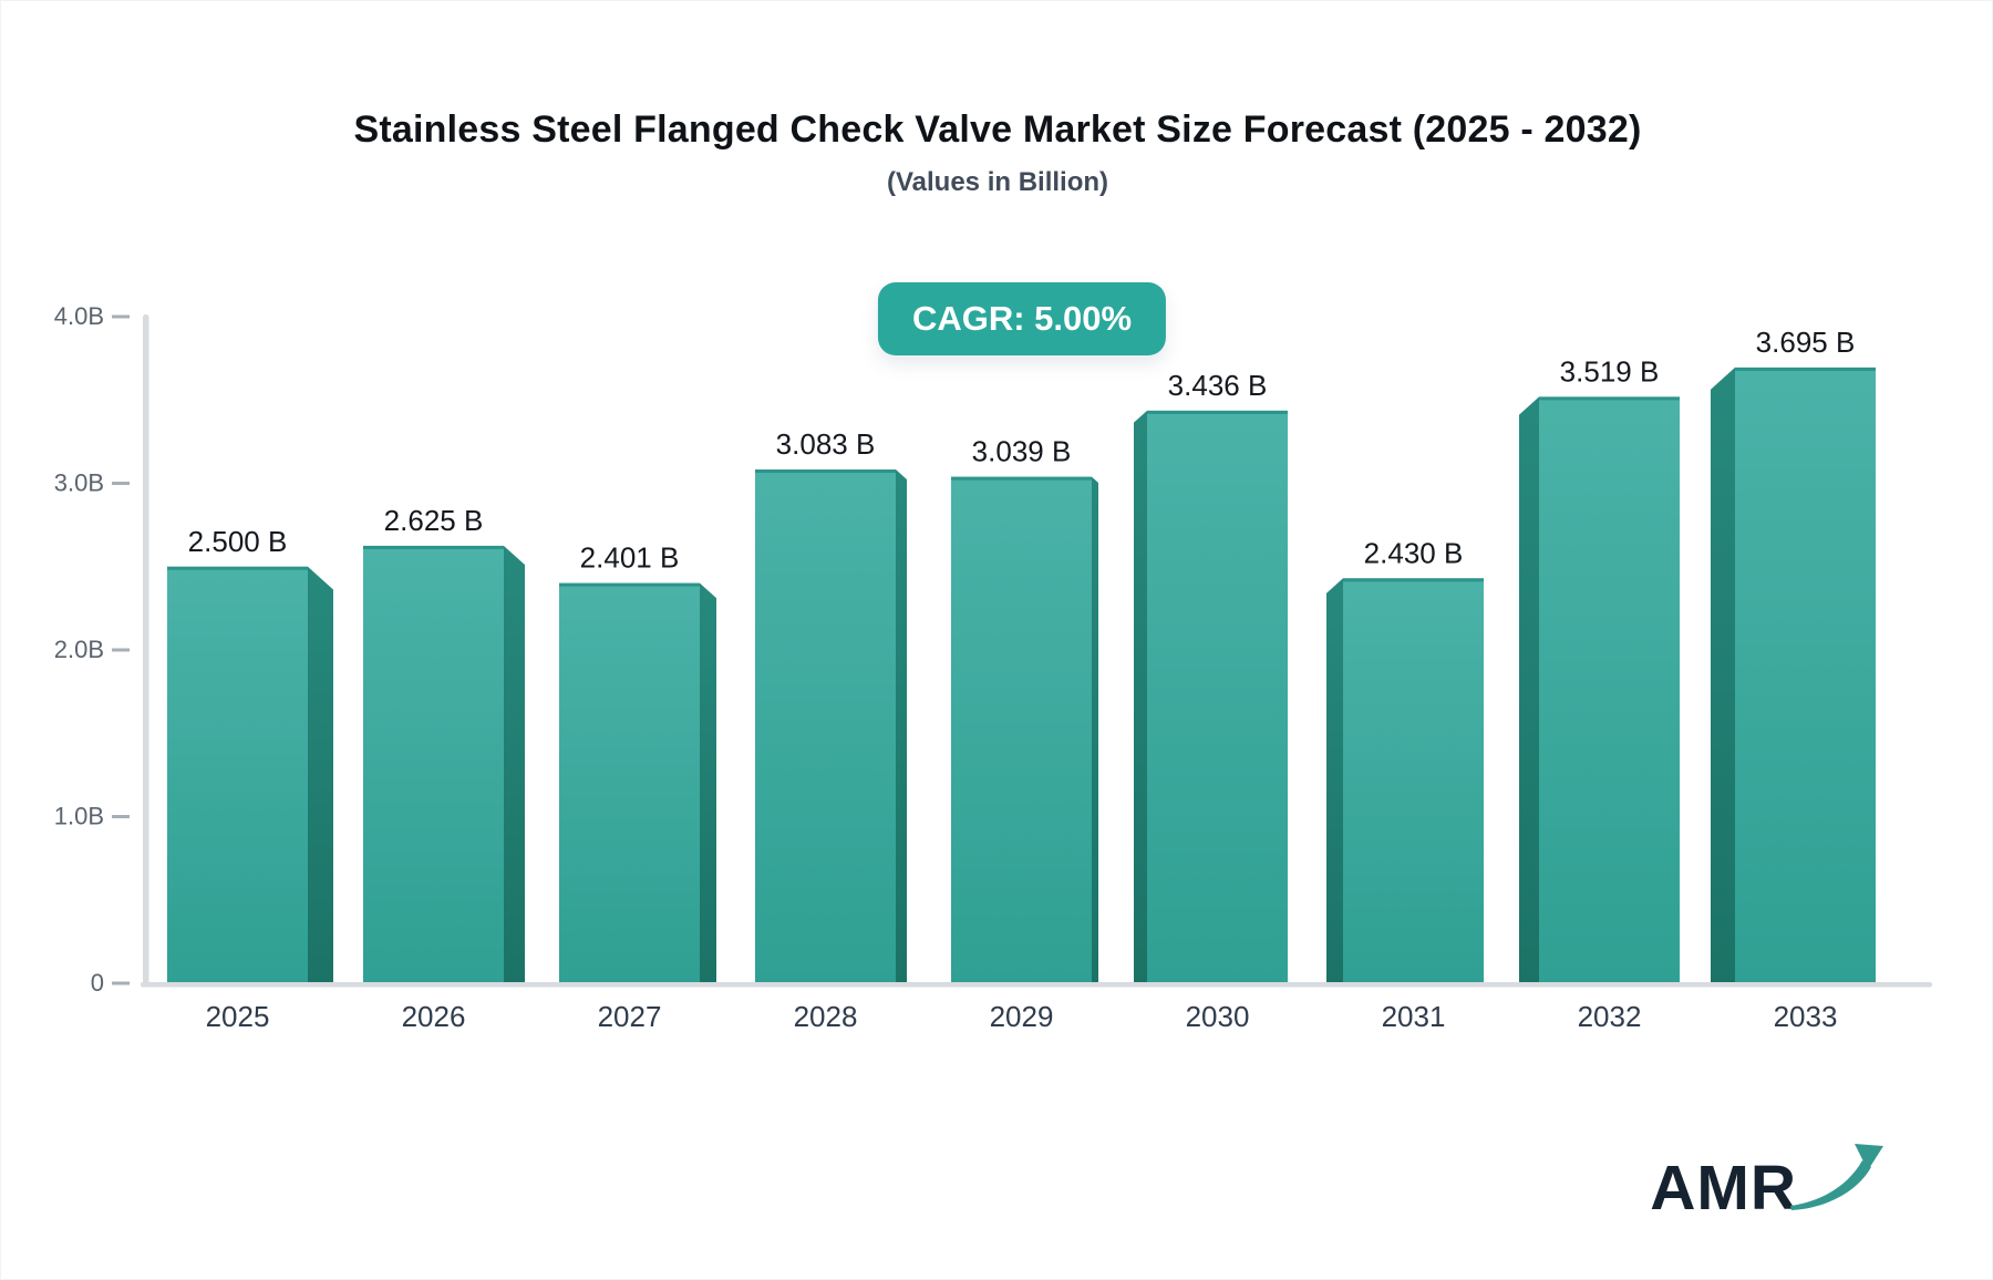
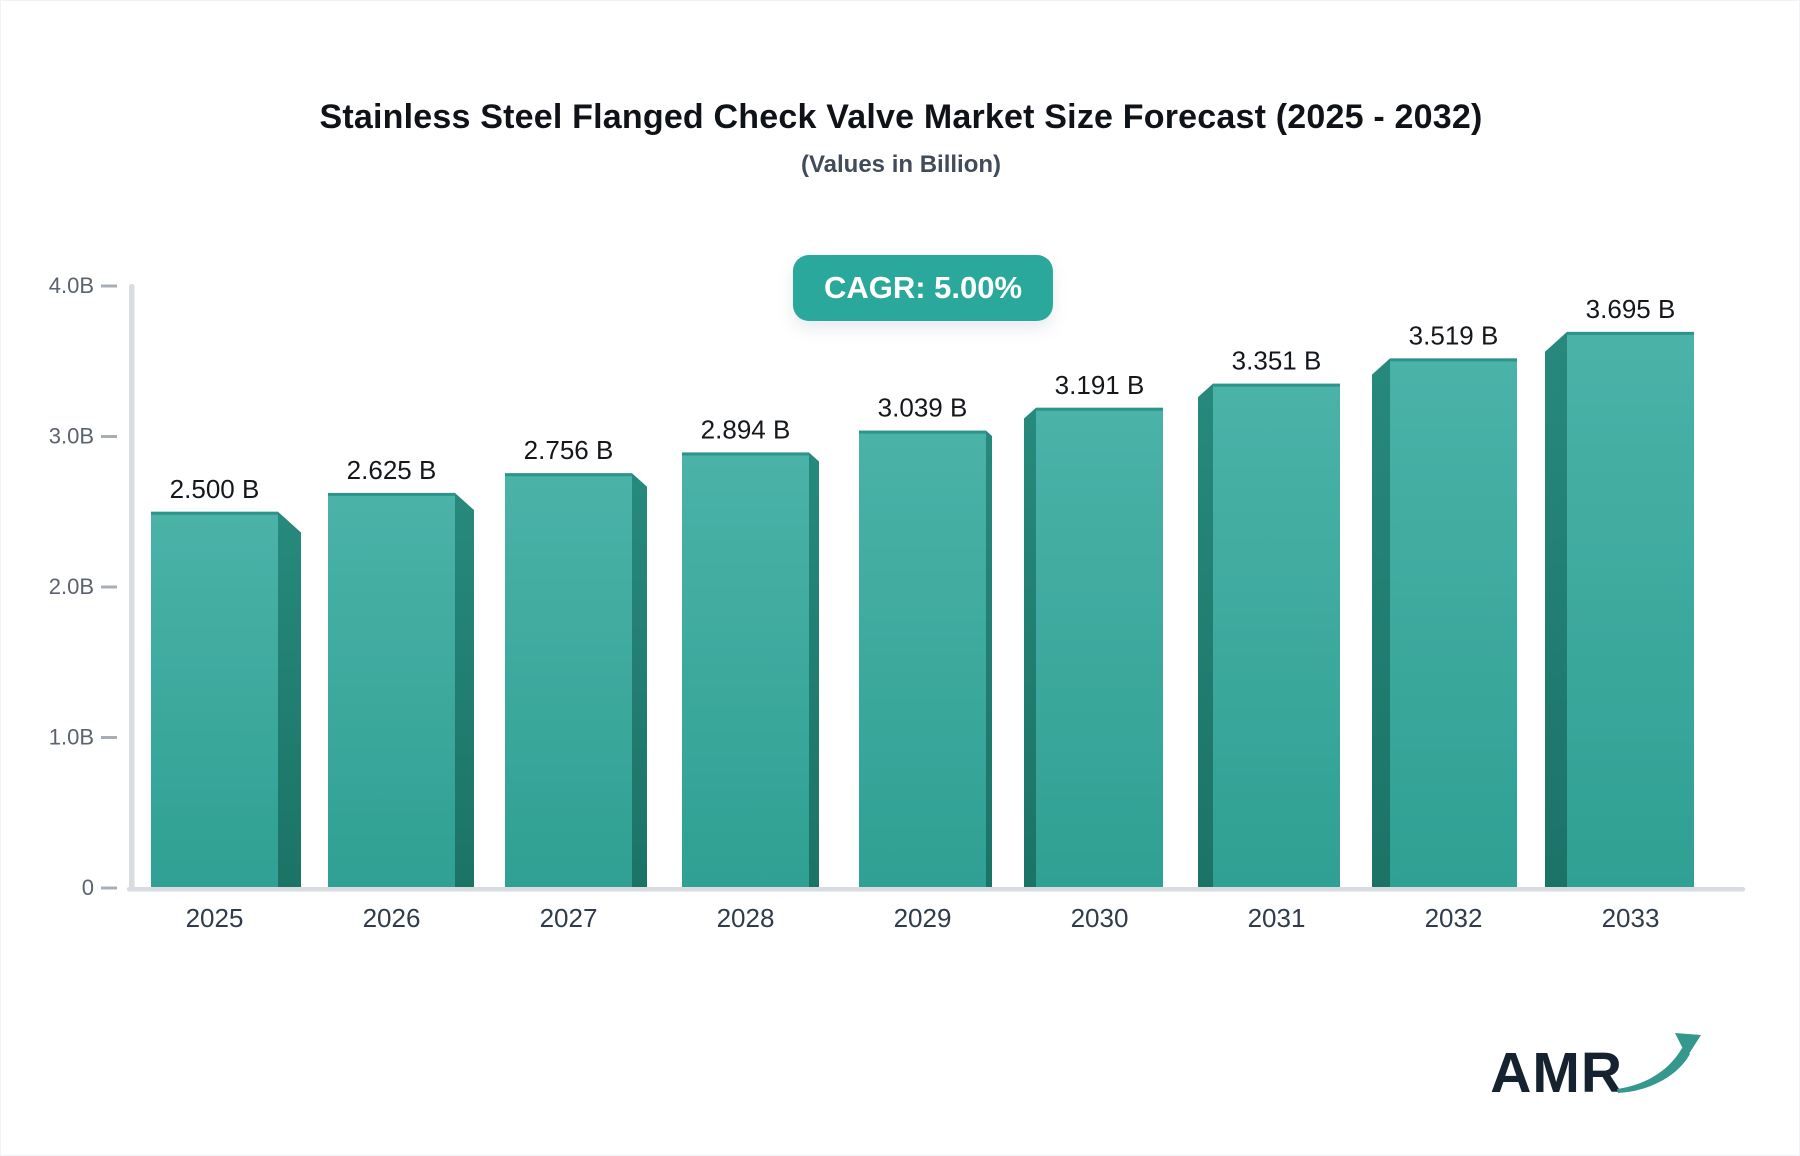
2027: 2.401 -> 2.756
2028: 3.083 -> 2.894
2030: 3.436 -> 3.191
2031: 2.430 -> 3.351
